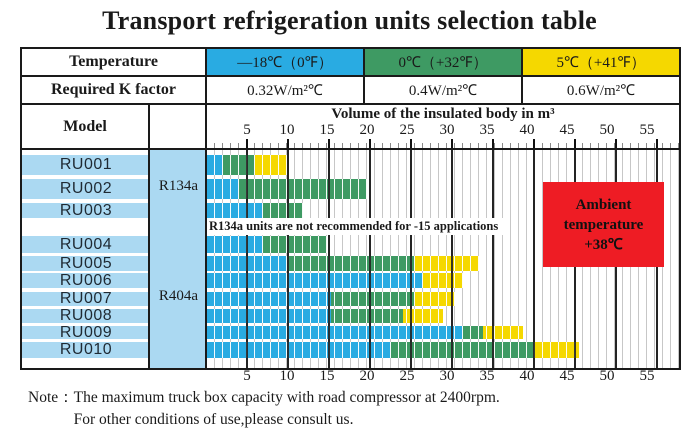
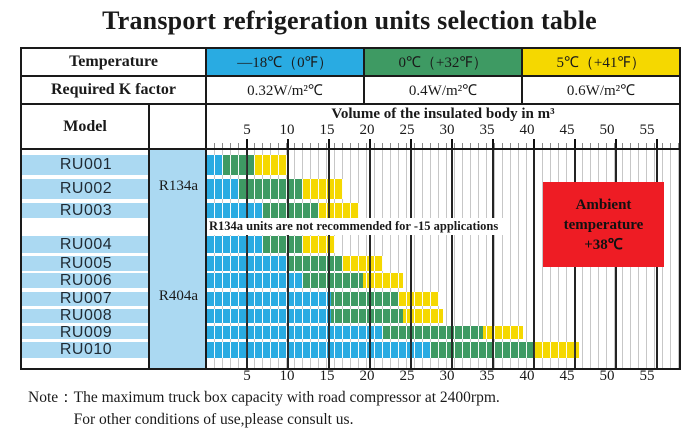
0℃（+32℉）/RU002: 20 -> 12
5℃（+41℉）/RU002: 13 -> 17
0℃（+32℉）/RU003: 12 -> 14
5℃（+41℉）/RU003: 10 -> 19
0℃（+32℉）/RU004: 15 -> 12
5℃（+41℉）/RU004: 12 -> 16
0℃（+32℉）/RU005: 26 -> 17
5℃（+41℉）/RU005: 34 -> 22
—18℃（0℉）/RU006: 27 -> 12
0℃（+32℉）/RU007: 26 -> 24
5℃（+41℉）/RU007: 31 -> 29
—18℃（0℉）/RU009: 32 -> 22
—18℃（0℉）/RU010: 23 -> 28
